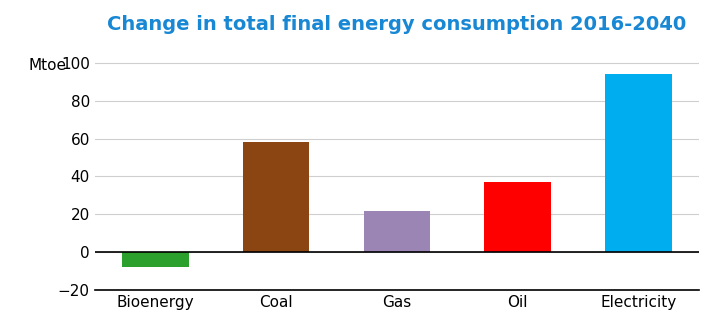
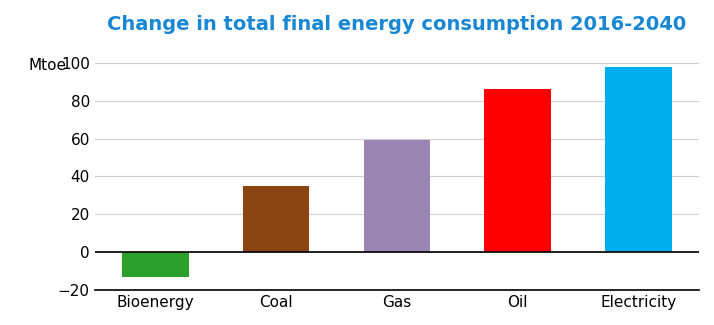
Bioenergy: -8 -> -13
Coal: 58 -> 35
Gas: 22 -> 59
Oil: 37 -> 86
Electricity: 94 -> 98
